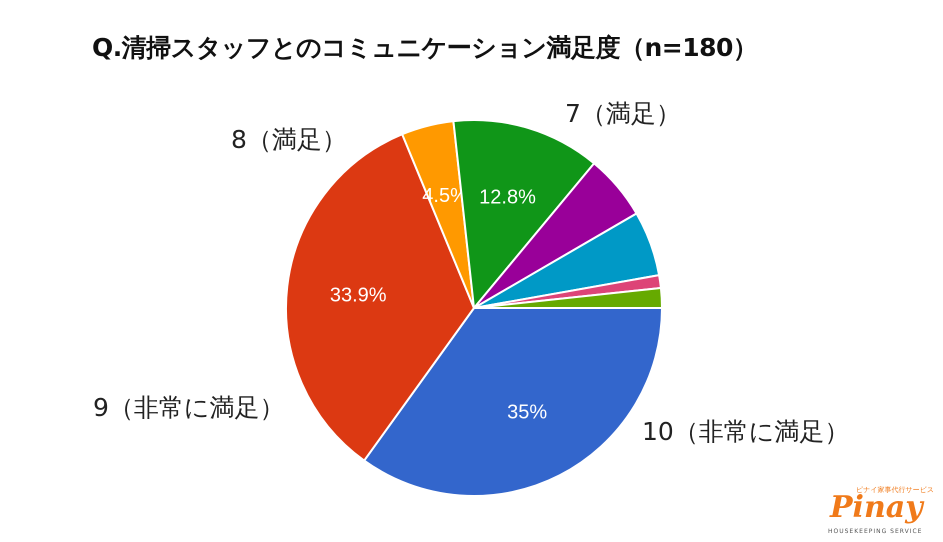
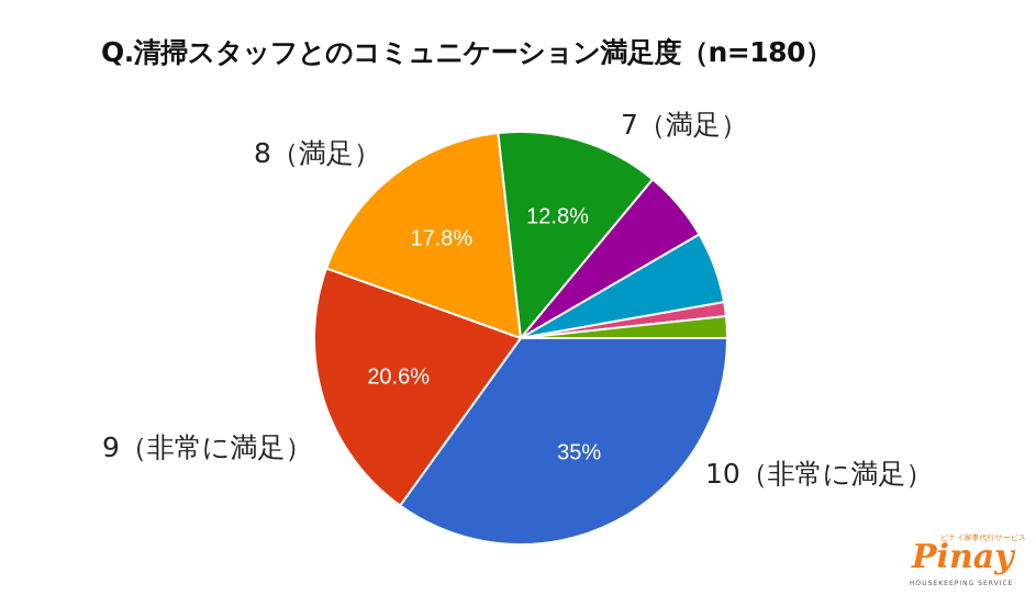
9（非常に満足）: 33.9% -> 20.6%
8（満足）: 4.5% -> 17.8%
